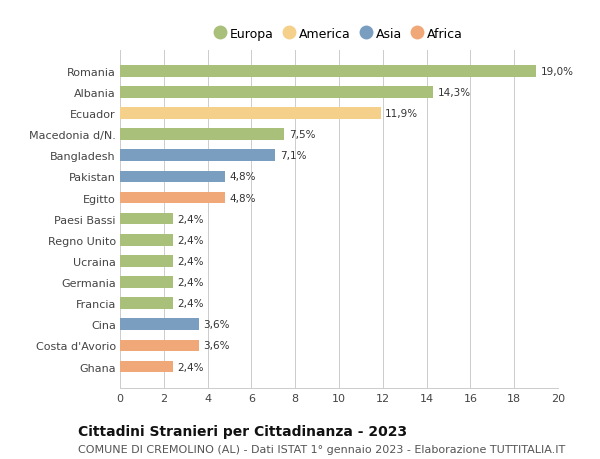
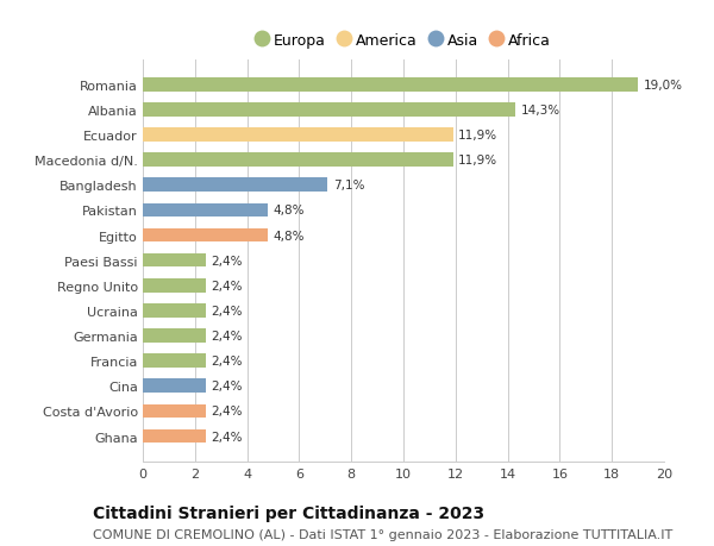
Macedonia d/N.: 7,5% -> 11,9%
Cina: 3,6% -> 2,4%
Costa d'Avorio: 3,6% -> 2,4%
